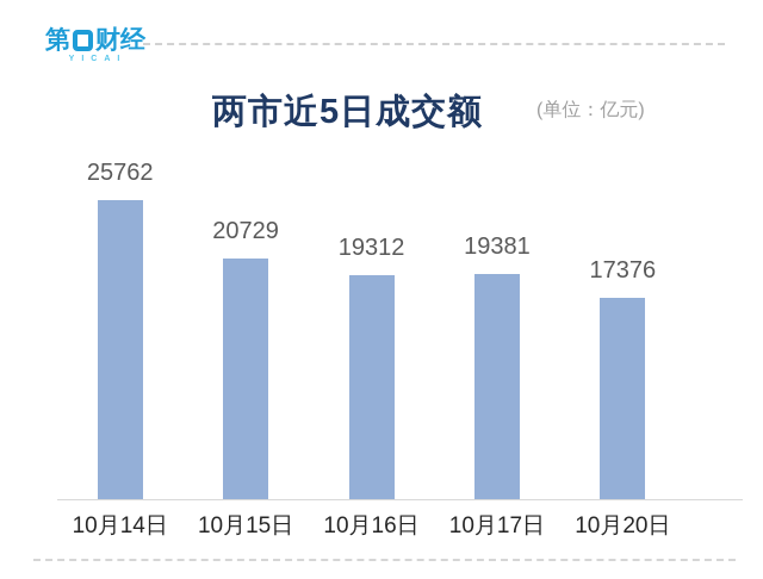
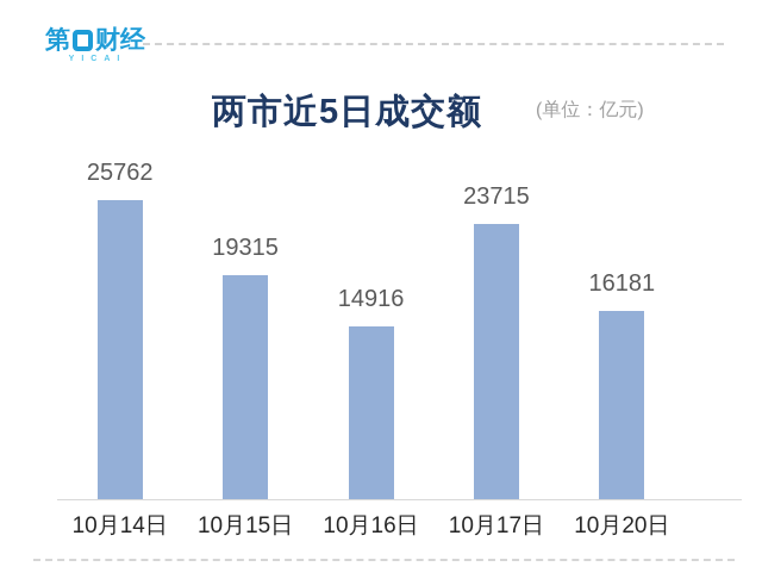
10月15日: 20729 -> 19315
10月16日: 19312 -> 14916
10月17日: 19381 -> 23715
10月20日: 17376 -> 16181
